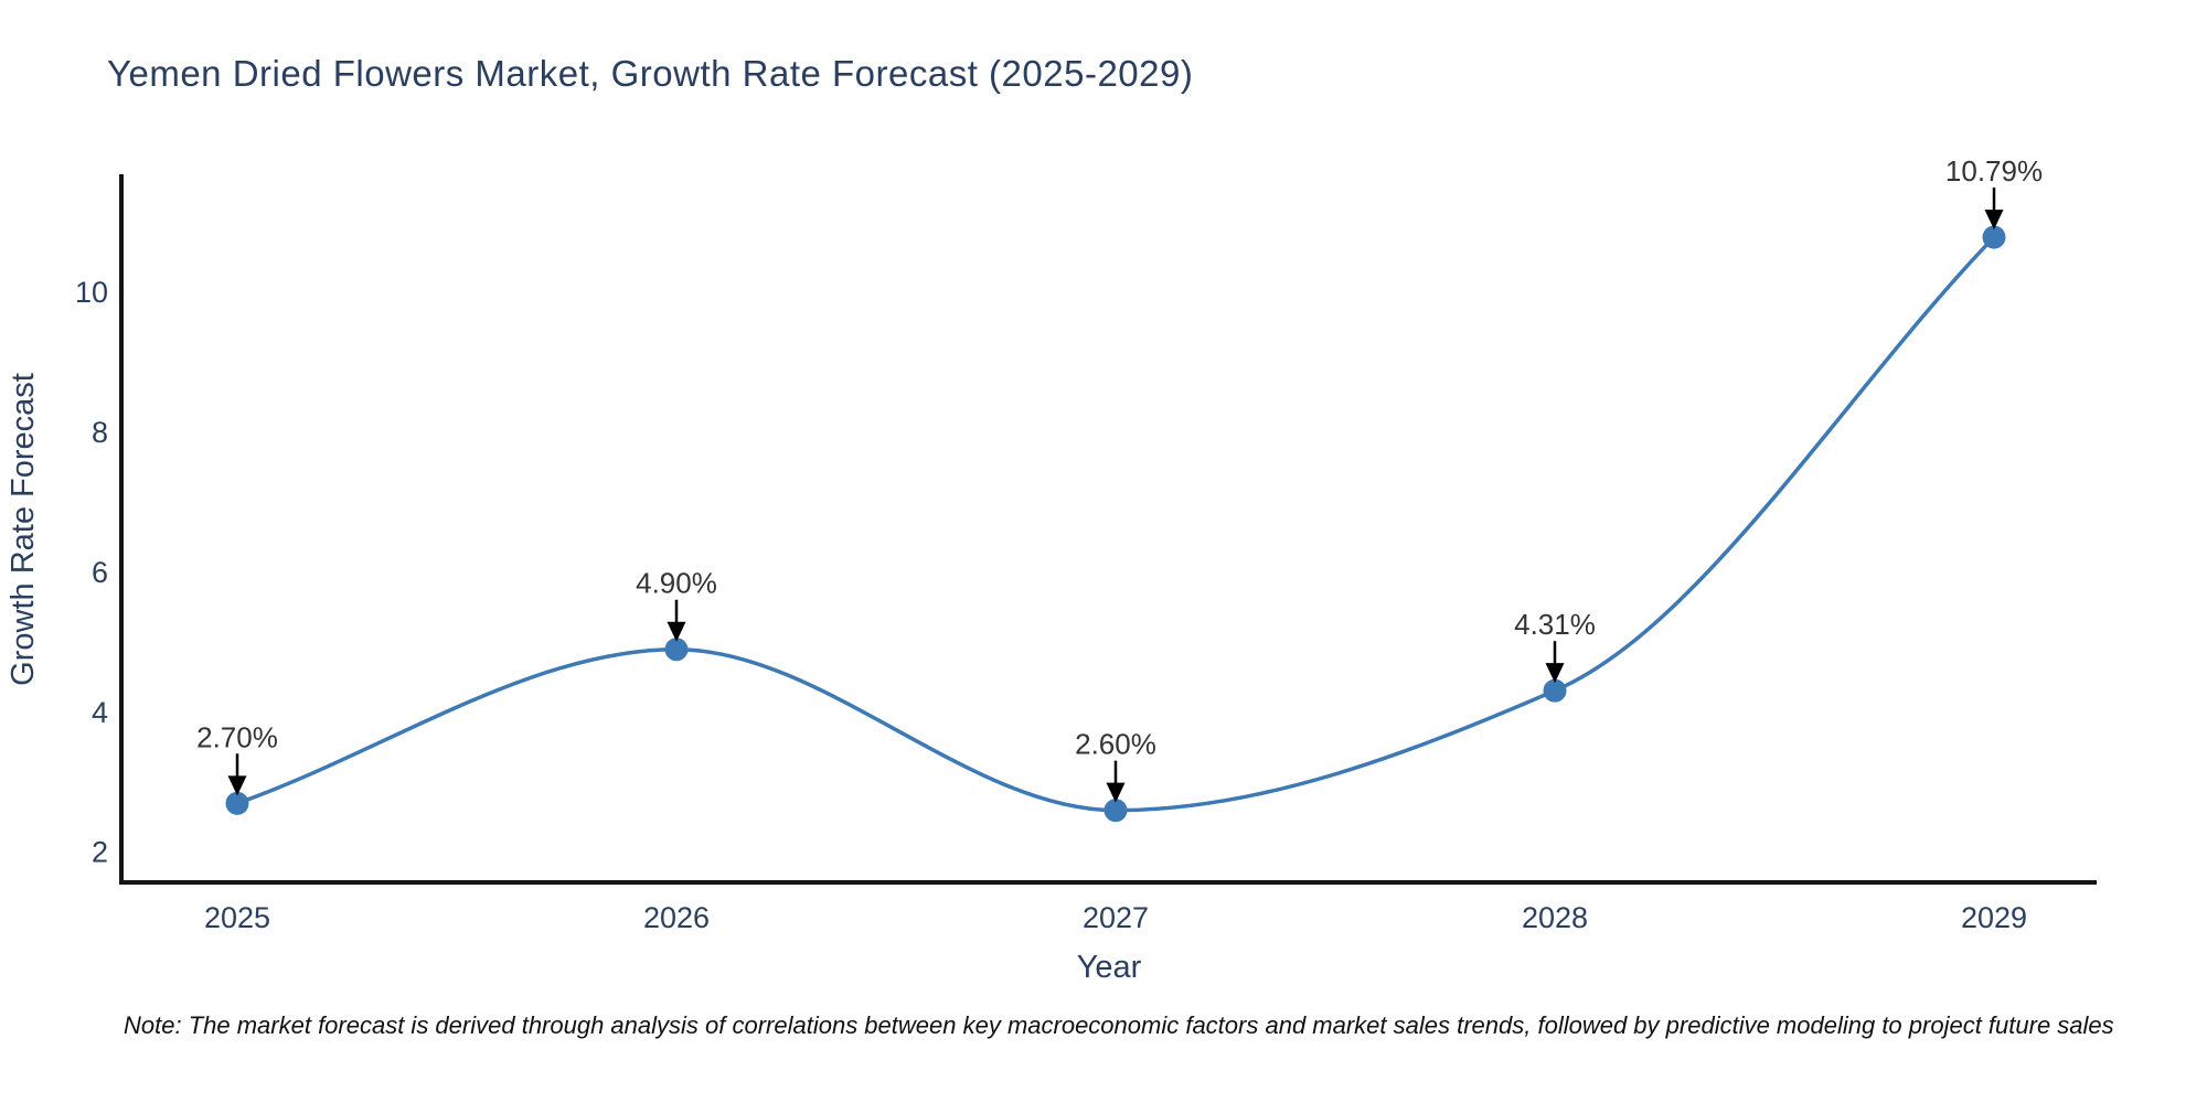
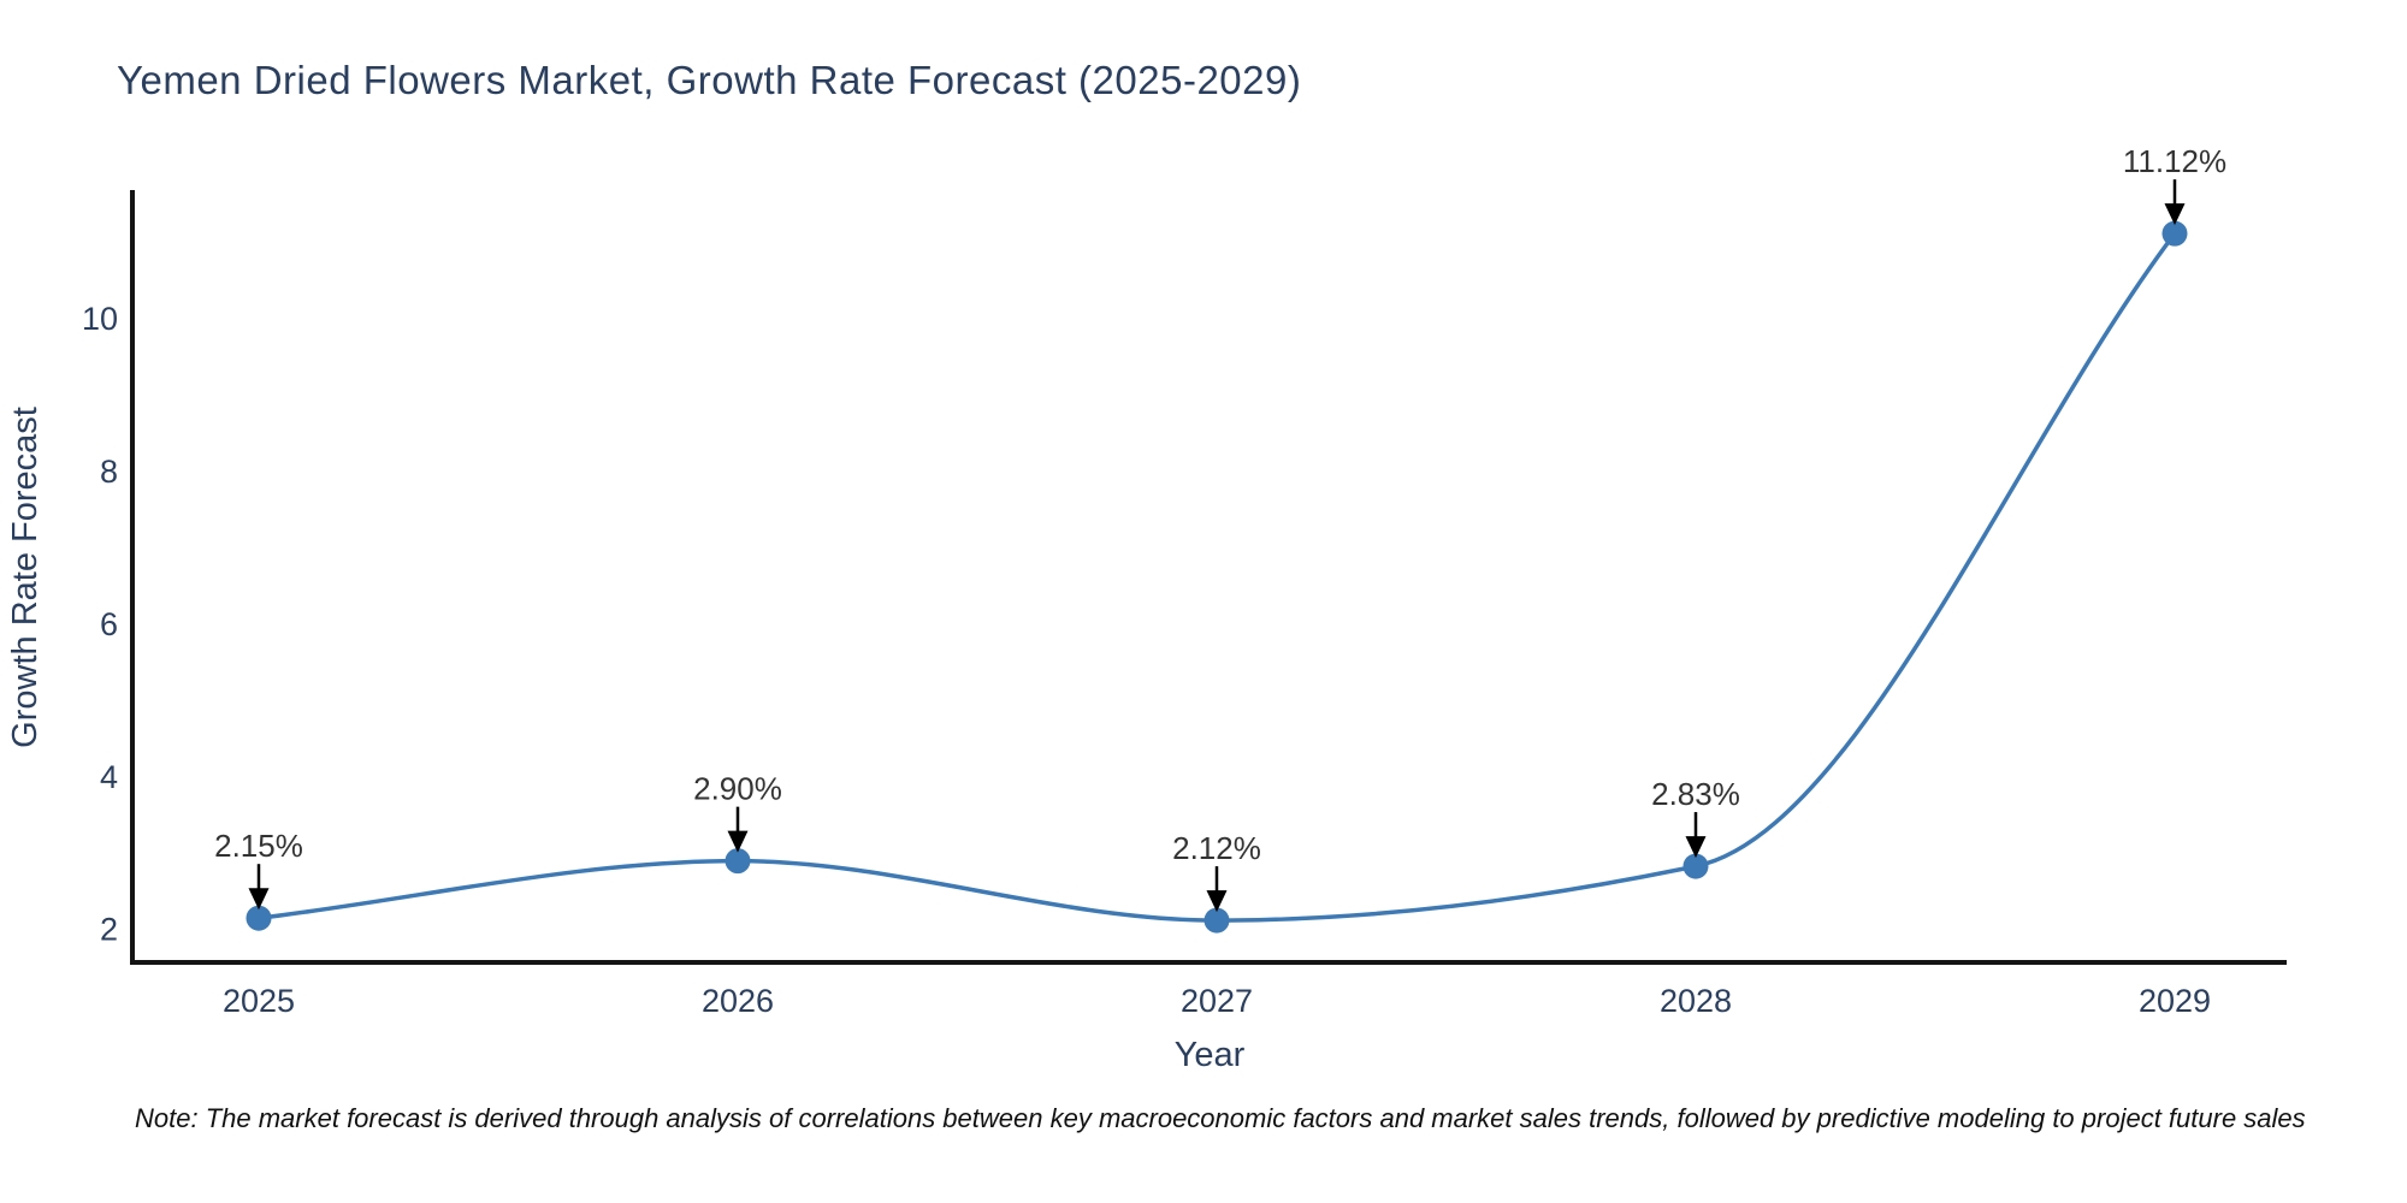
2025: 2.70% -> 2.15%
2026: 4.90% -> 2.90%
2027: 2.60% -> 2.12%
2028: 4.31% -> 2.83%
2029: 10.79% -> 11.12%
